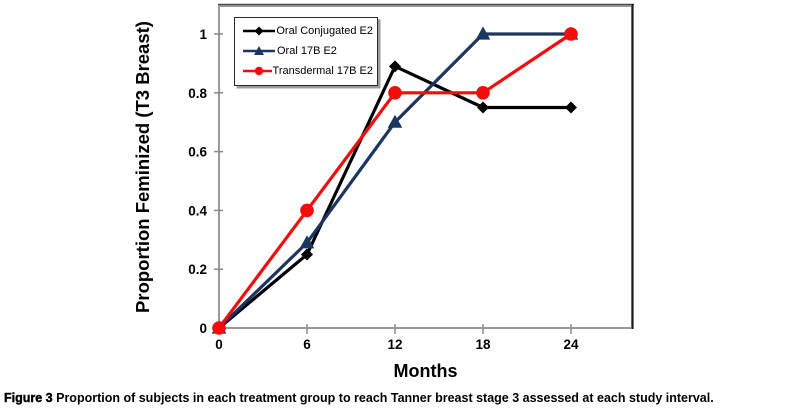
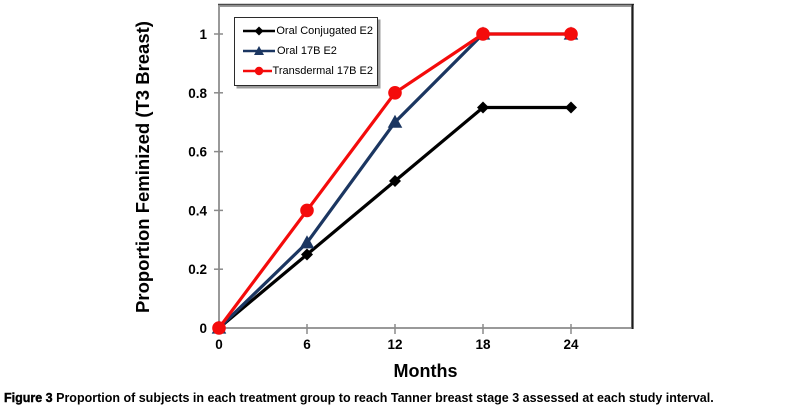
Oral Conjugated E2/12: 0.89 -> 0.50
Transdermal 17B E2/18: 0.8 -> 1.0
